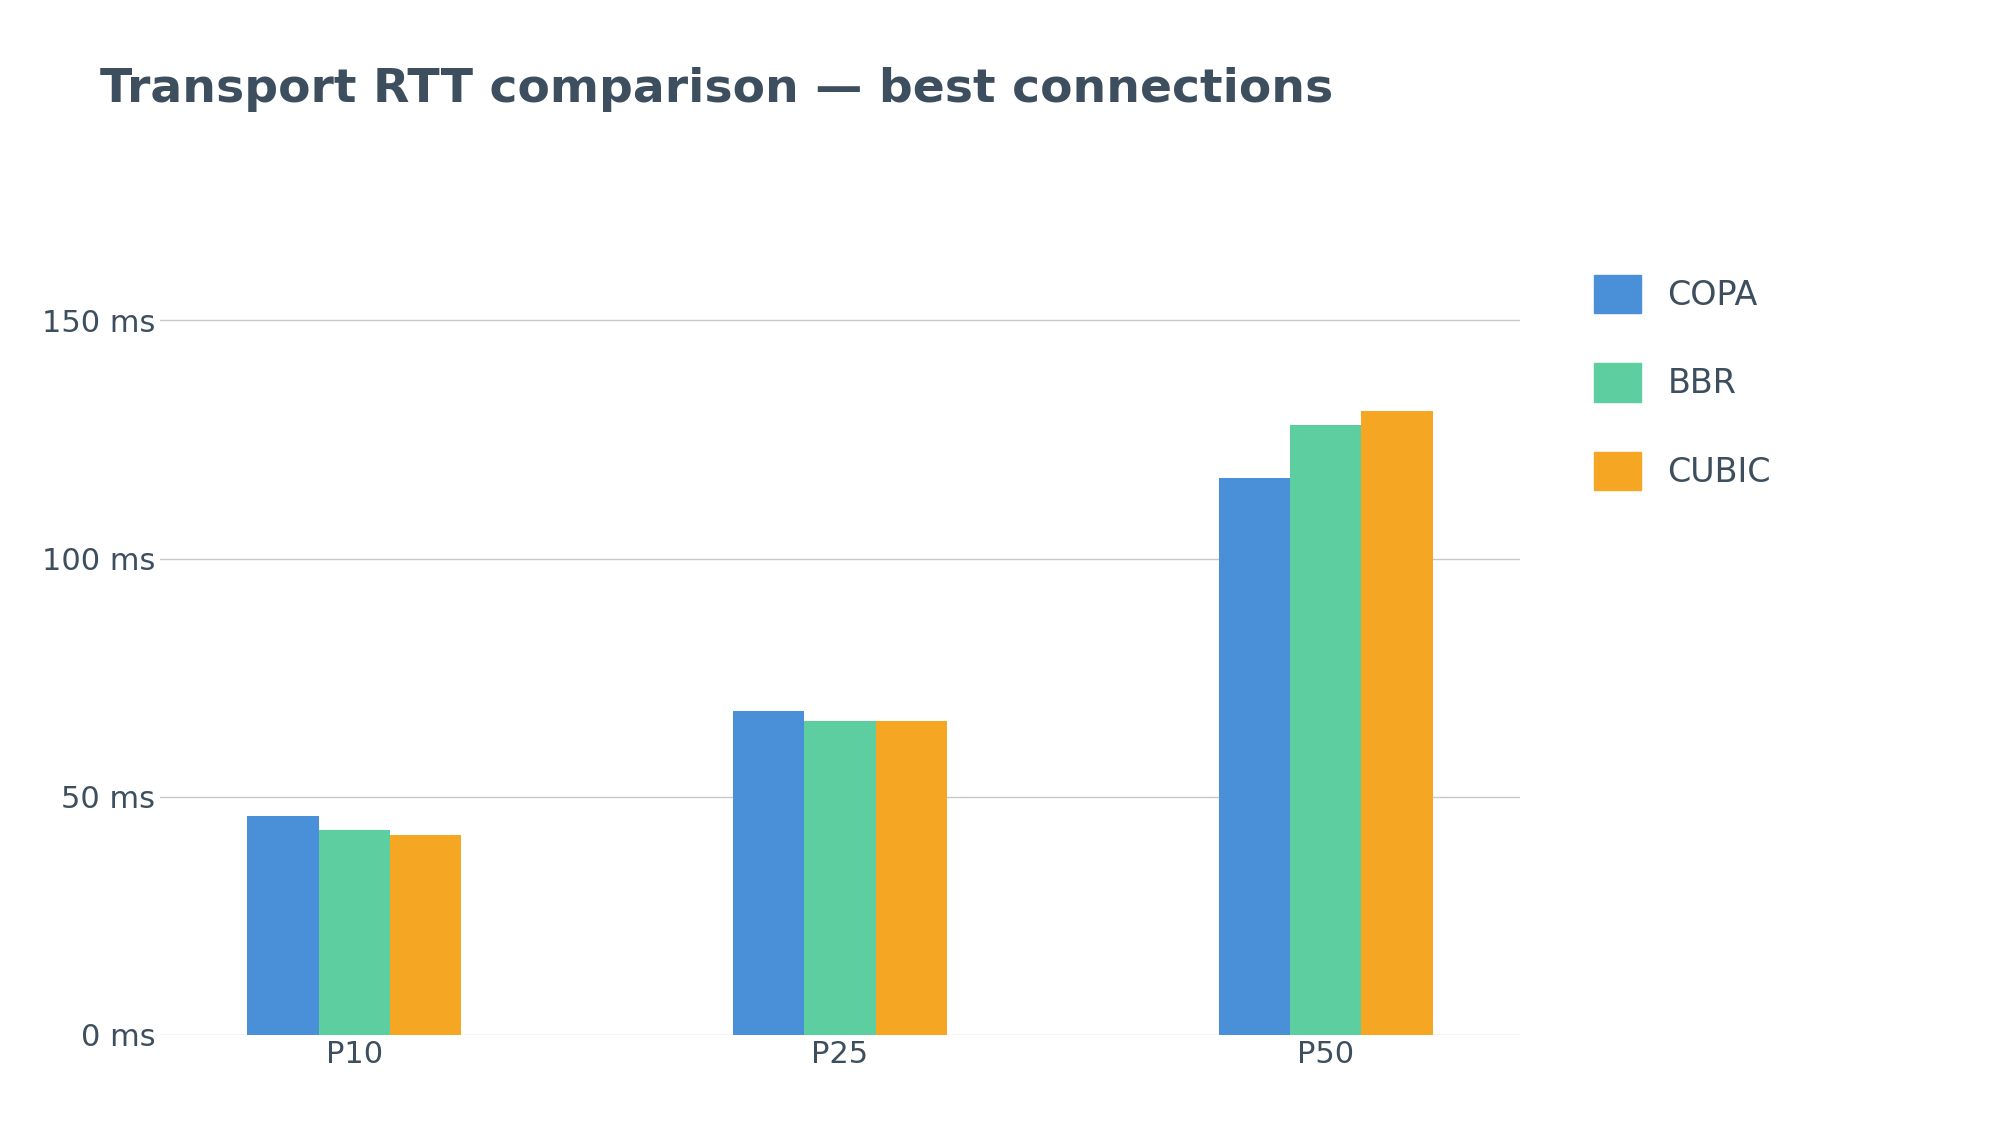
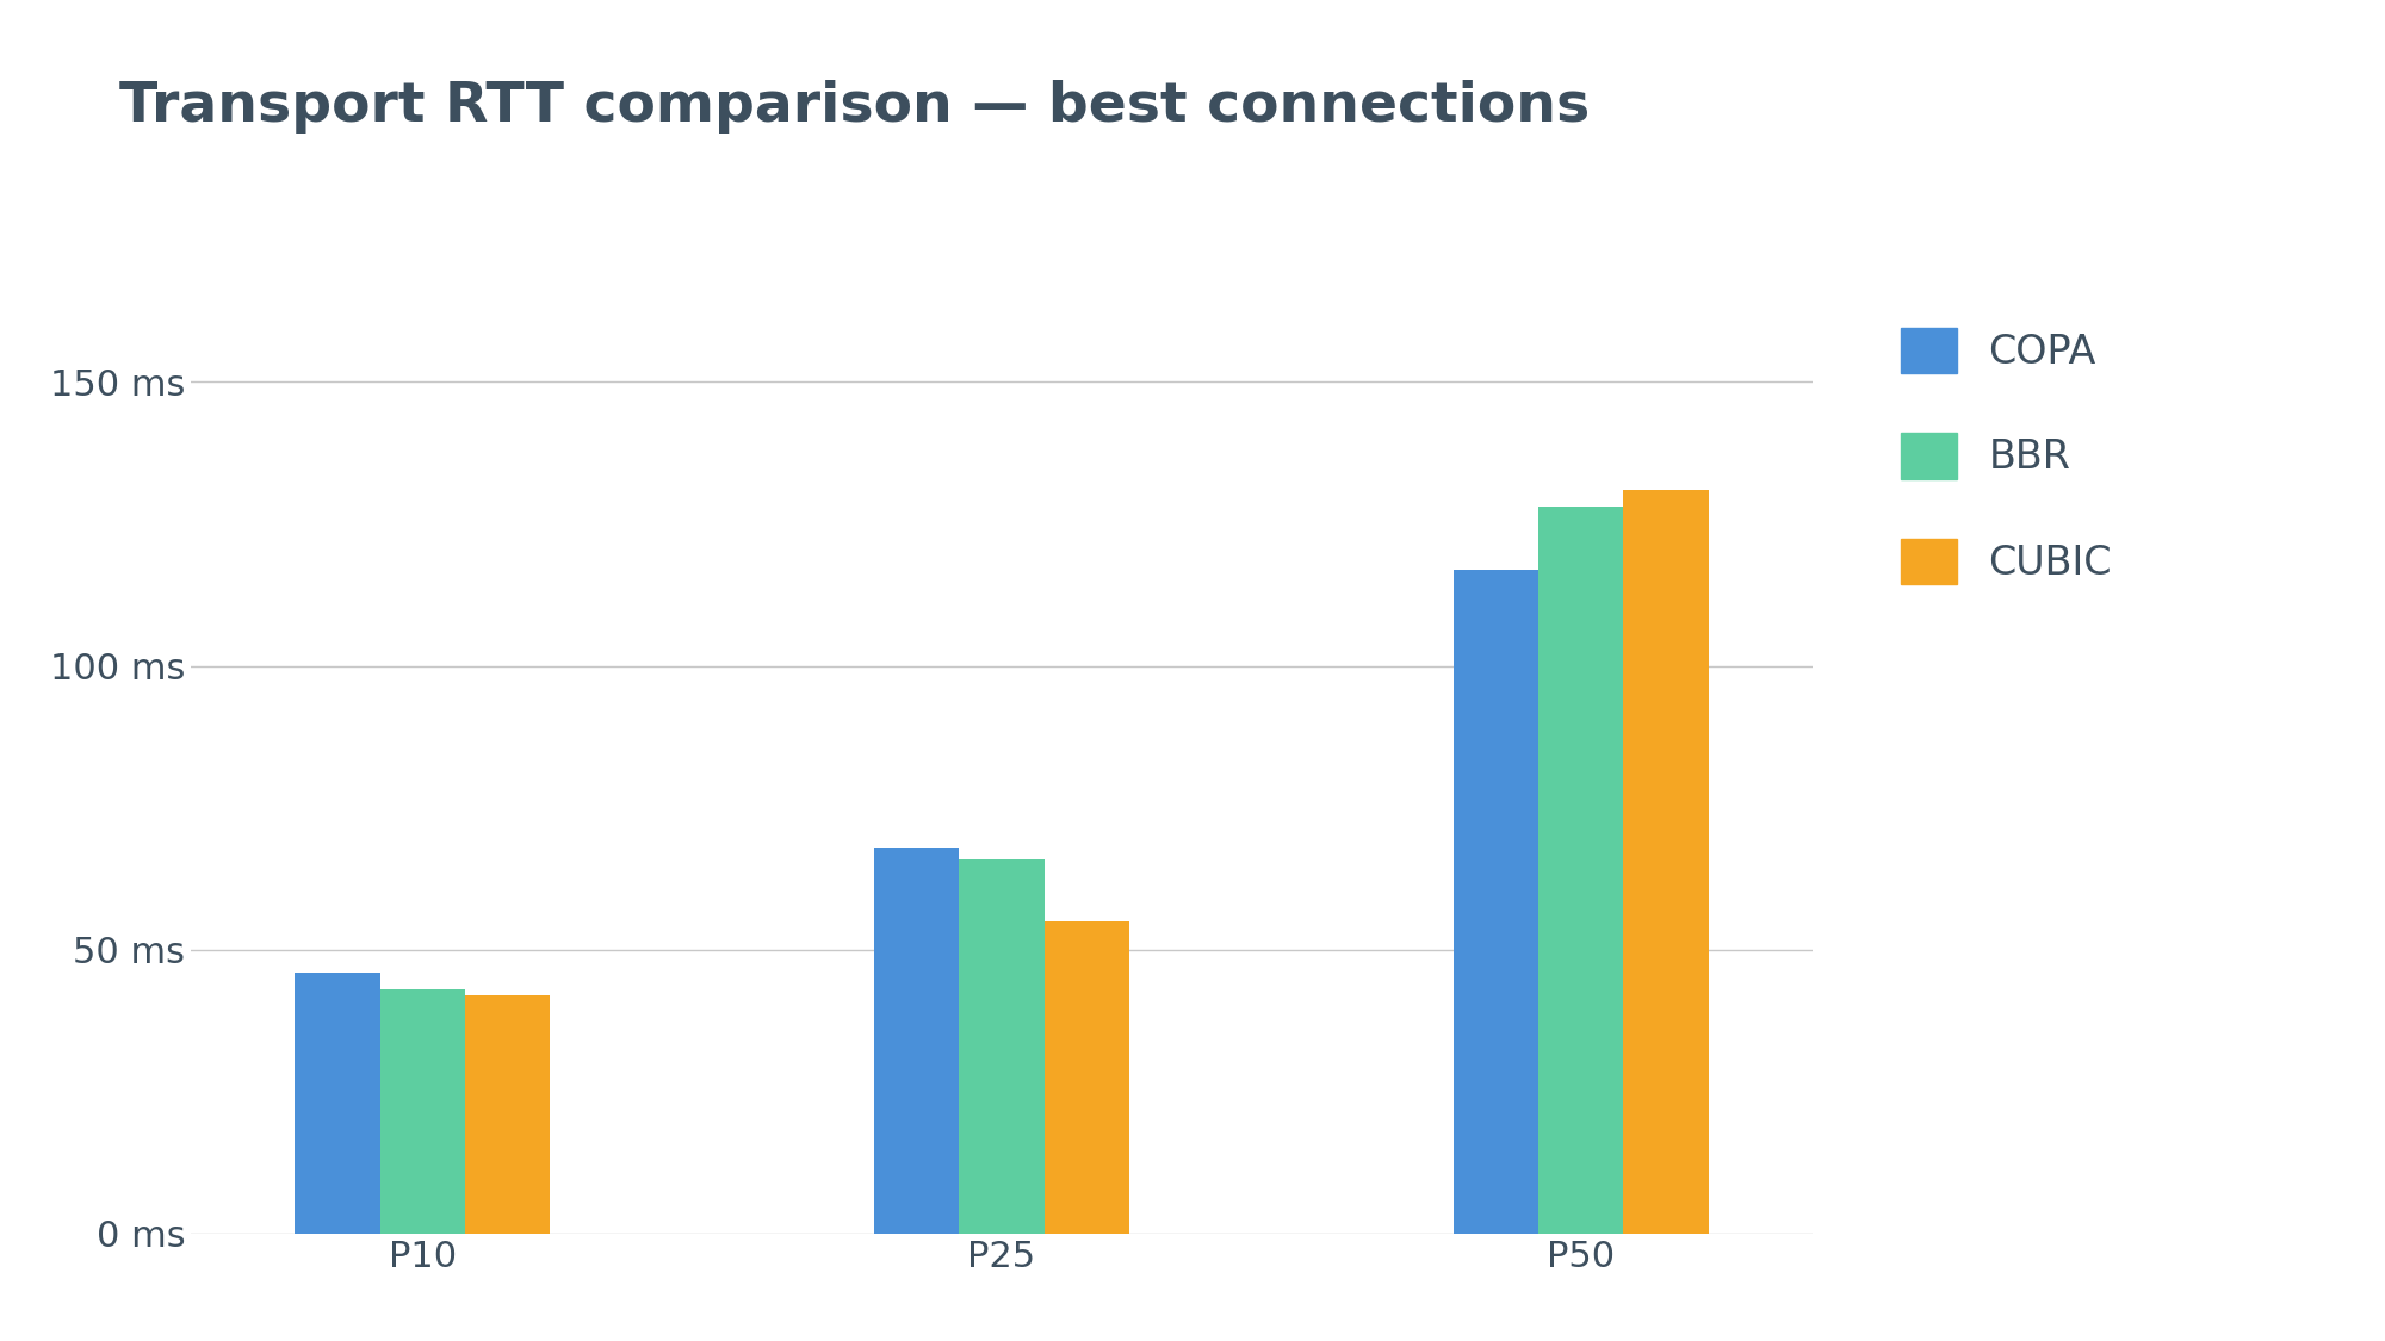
CUBIC/P25: 66 ms -> 55 ms
